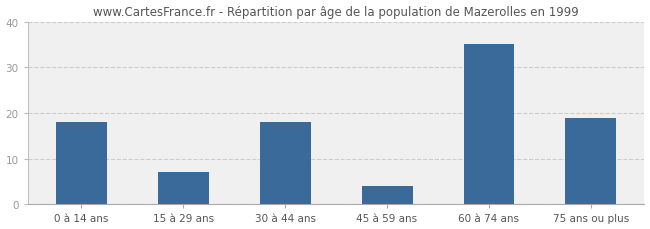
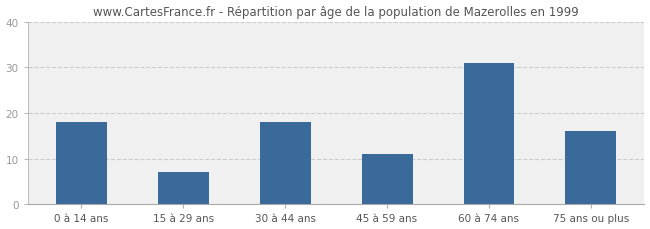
45 à 59 ans: 4 -> 11
60 à 74 ans: 35 -> 31
75 ans ou plus: 19 -> 16
